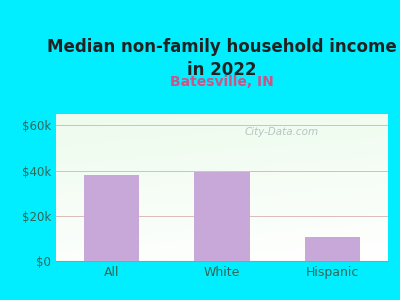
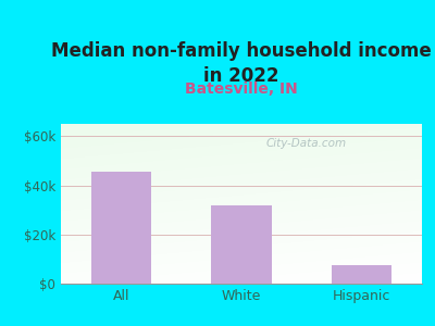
All: $38.0k -> $45.5k
White: $39.5k -> $32.0k
Hispanic: $10.5k -> $7.5k
